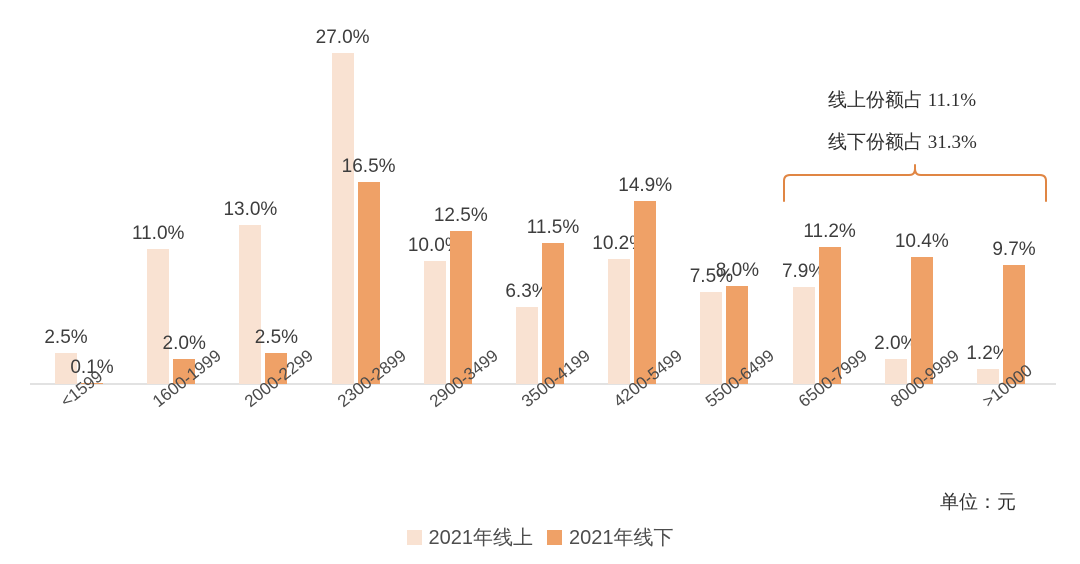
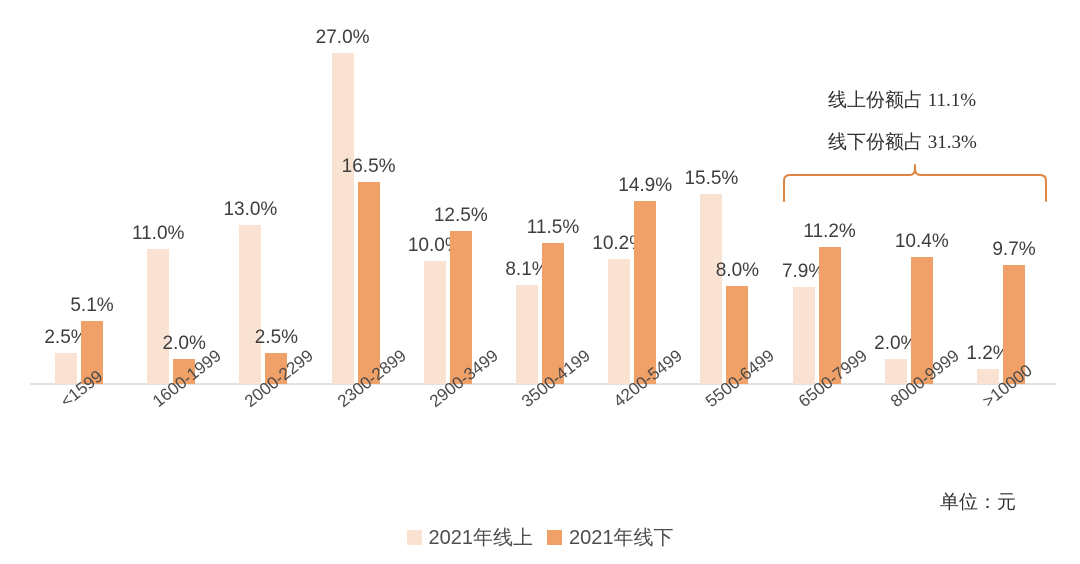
2021年线下/<1599: 0.1% -> 5.1%
2021年线上/3500-4199: 6.3% -> 8.1%
2021年线上/5500-6499: 7.5% -> 15.5%
